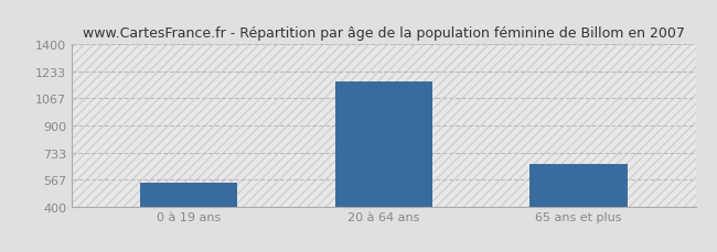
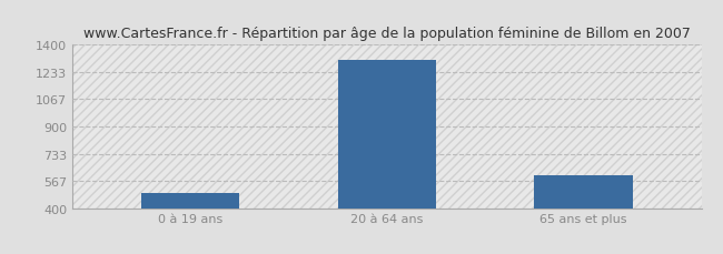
0 à 19 ans: 550 -> 490
20 à 64 ans: 1170 -> 1310
65 ans et plus: 660 -> 600
